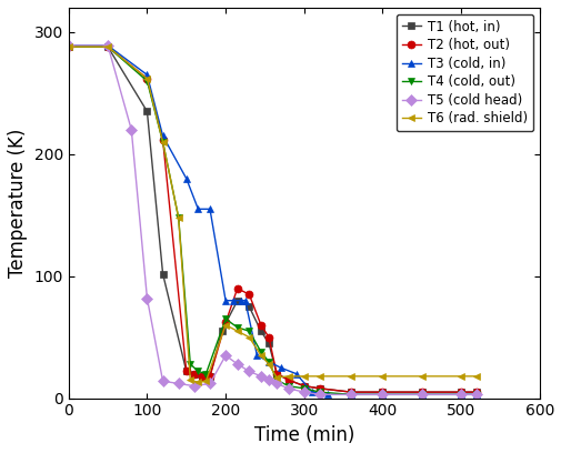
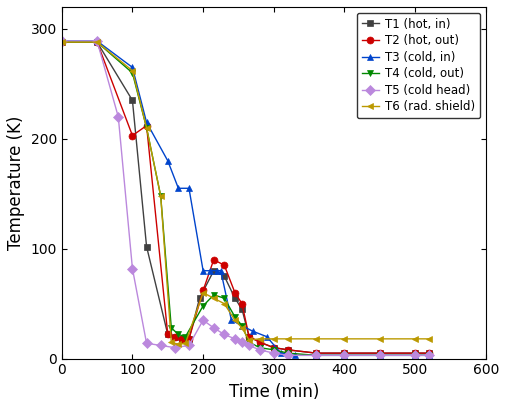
T2 (hot, out)/100: 262 -> 203
T4 (cold, out)/200: 65 -> 48
